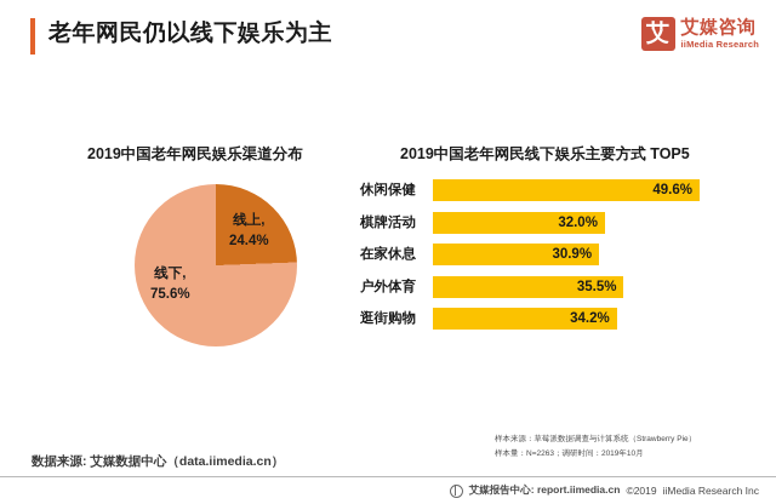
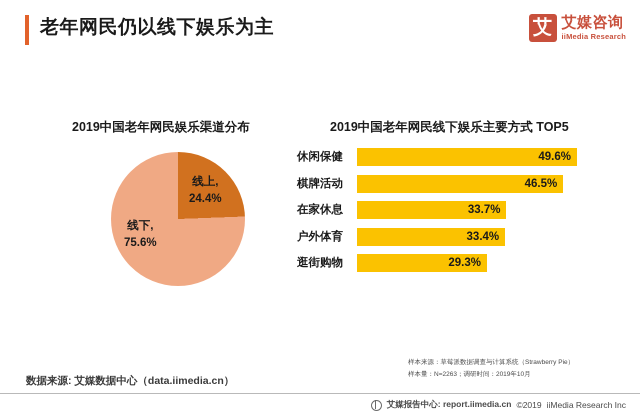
2019中国老年网民线下娱乐主要方式 TOP5/棋牌活动: 32.0% -> 46.5%
2019中国老年网民线下娱乐主要方式 TOP5/在家休息: 30.9% -> 33.7%
2019中国老年网民线下娱乐主要方式 TOP5/户外体育: 35.5% -> 33.4%
2019中国老年网民线下娱乐主要方式 TOP5/逛街购物: 34.2% -> 29.3%
